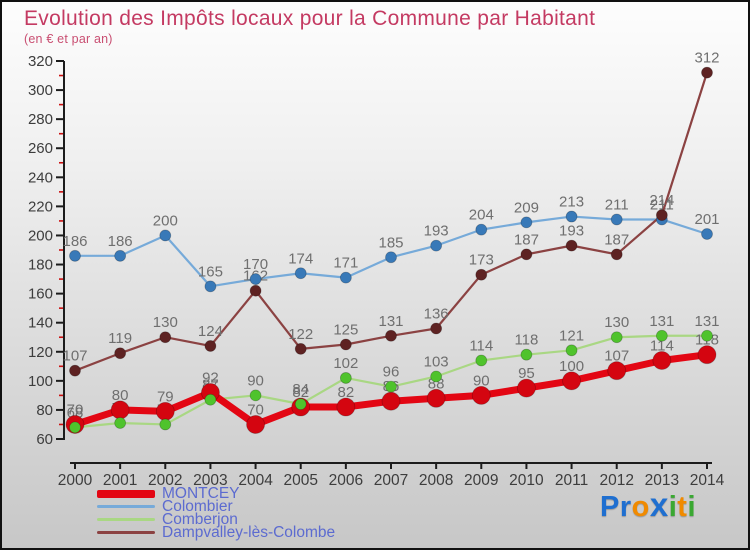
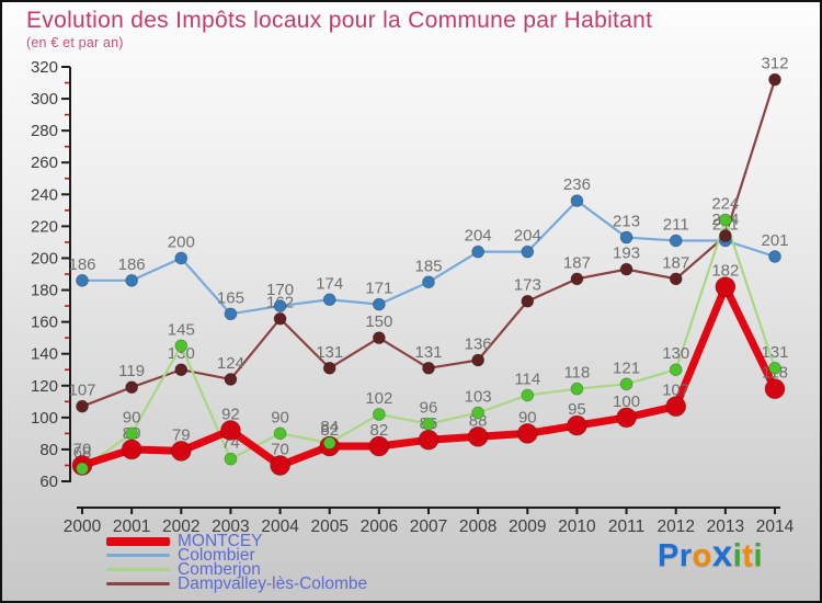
Comberjon/2001: 71 -> 90
Comberjon/2002: 70 -> 145
Comberjon/2003: 87 -> 74
Dampvalley-lès-Colombe/2005: 122 -> 131
Dampvalley-lès-Colombe/2006: 125 -> 150
Colombier/2008: 193 -> 204
Colombier/2010: 209 -> 236
MONTCEY/2013: 114 -> 182
Comberjon/2013: 131 -> 224
